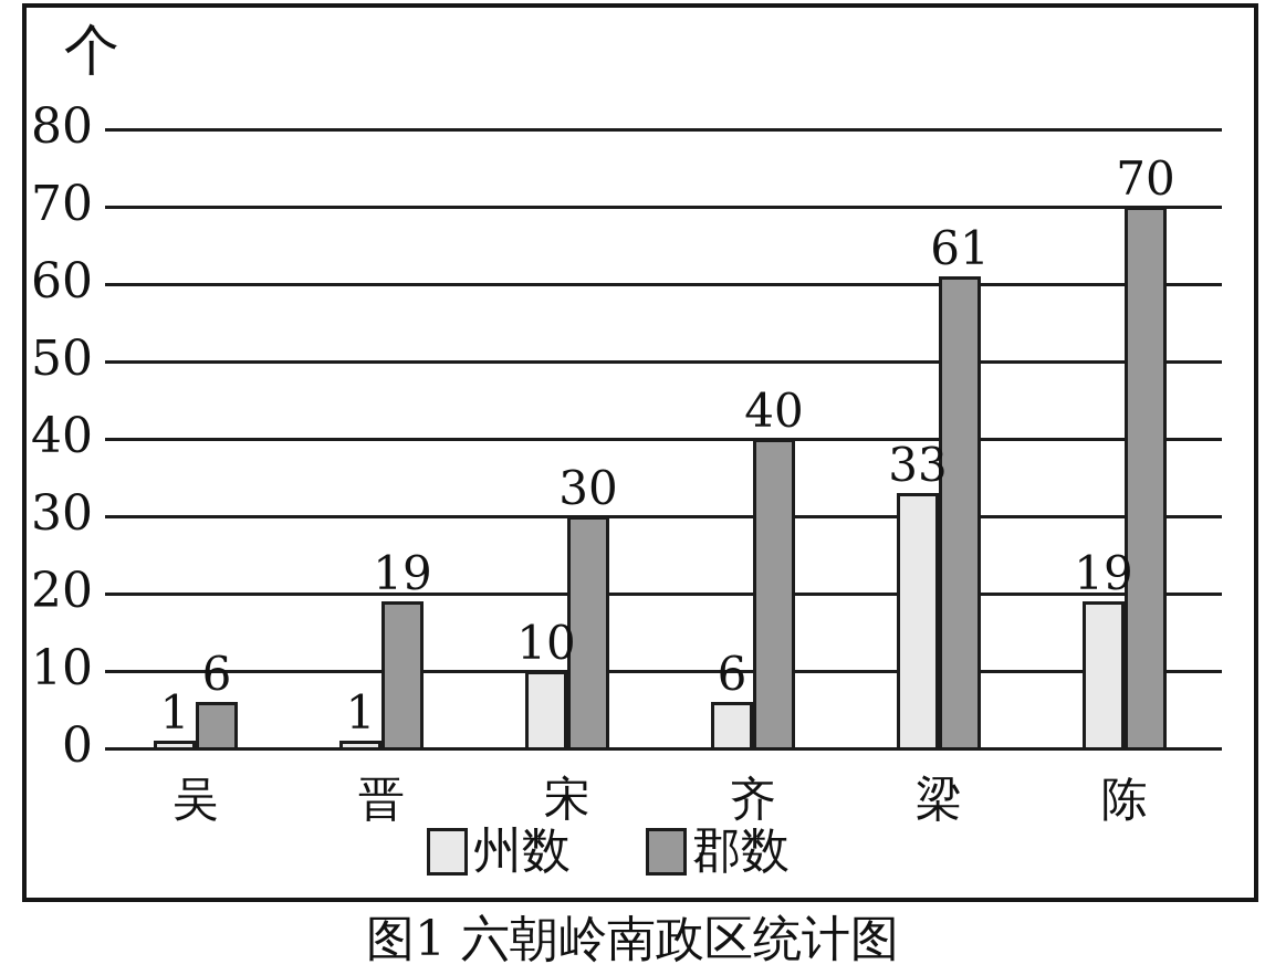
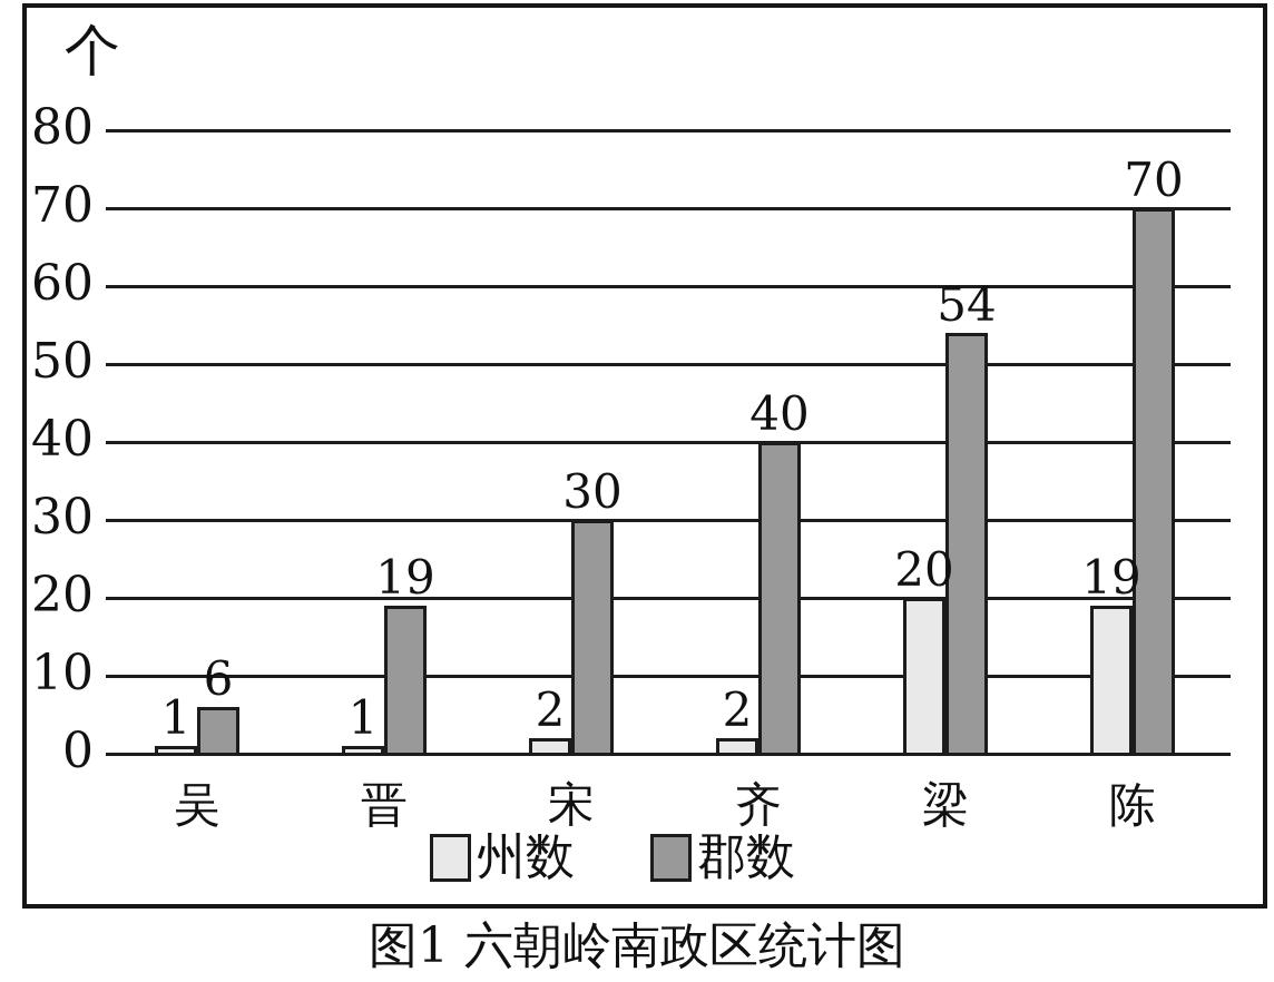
州数/宋: 10 -> 2
州数/齐: 6 -> 2
州数/梁: 33 -> 20
郡数/梁: 61 -> 54
